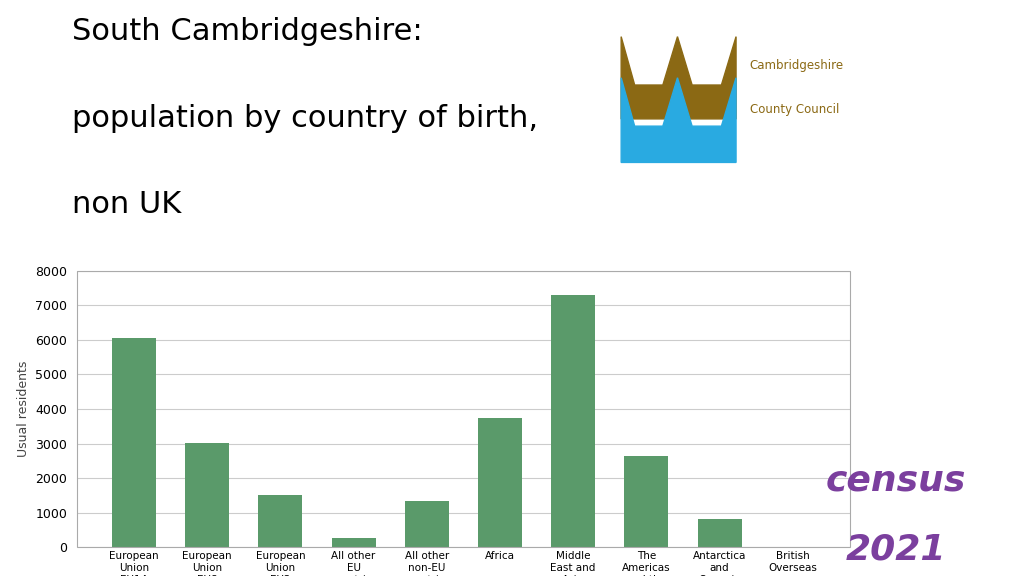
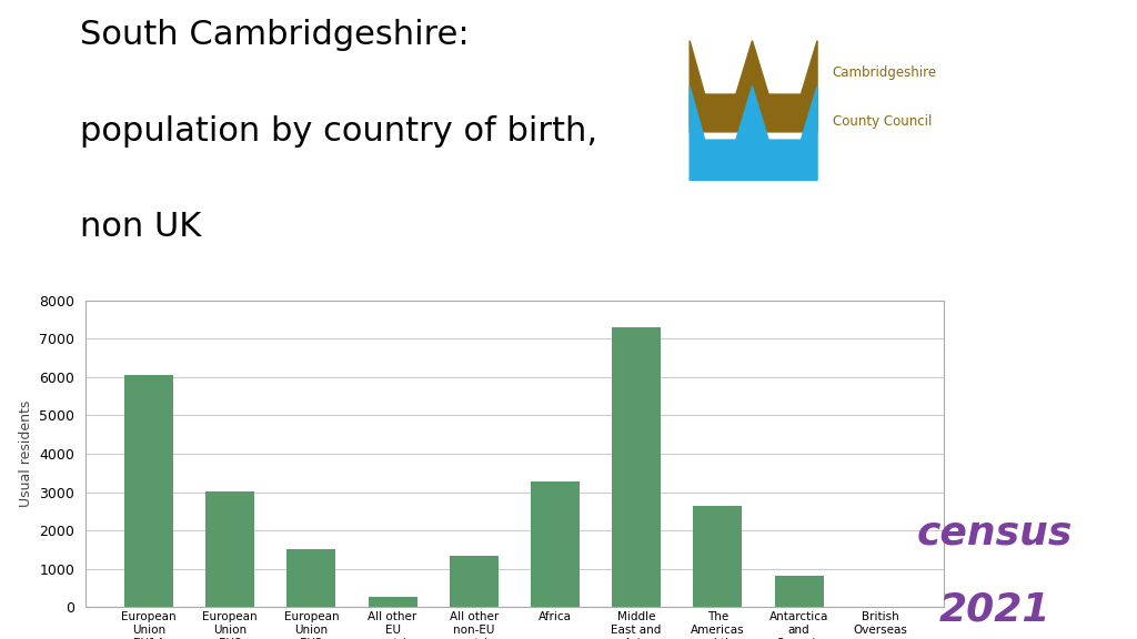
Africa: 3750 -> 3280
